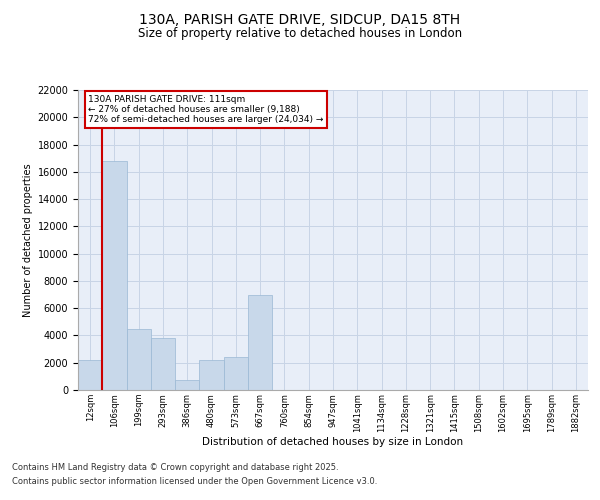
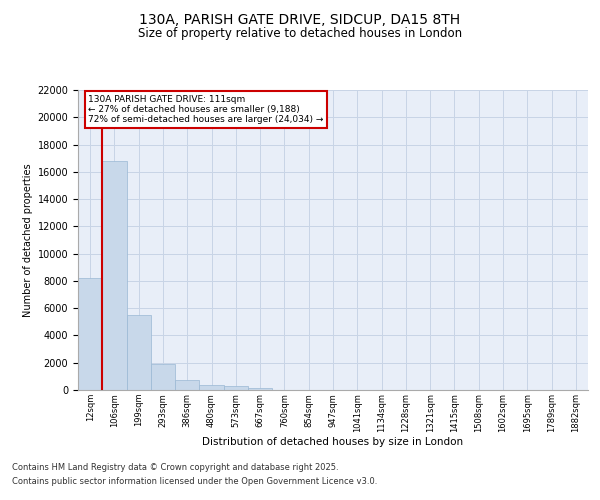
12sqm: 2200 -> 8200
199sqm: 4500 -> 5500
293sqm: 3800 -> 1900
480sqm: 2200 -> 400
573sqm: 2400 -> 300
667sqm: 7000 -> 200
